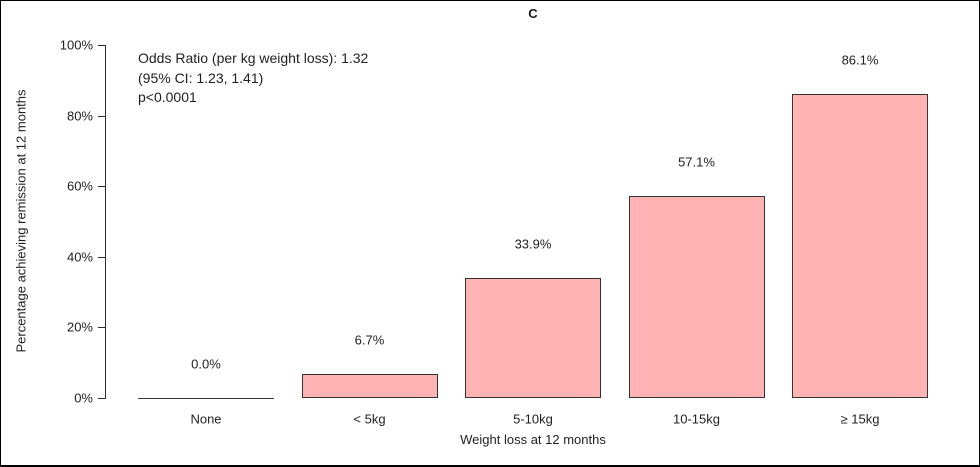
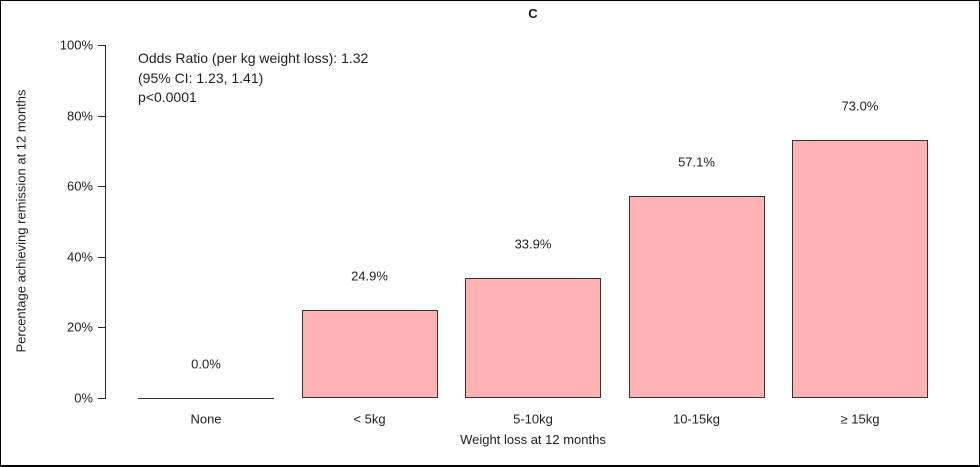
< 5kg: 6.7% -> 24.9%
≥ 15kg: 86.1% -> 73.0%
